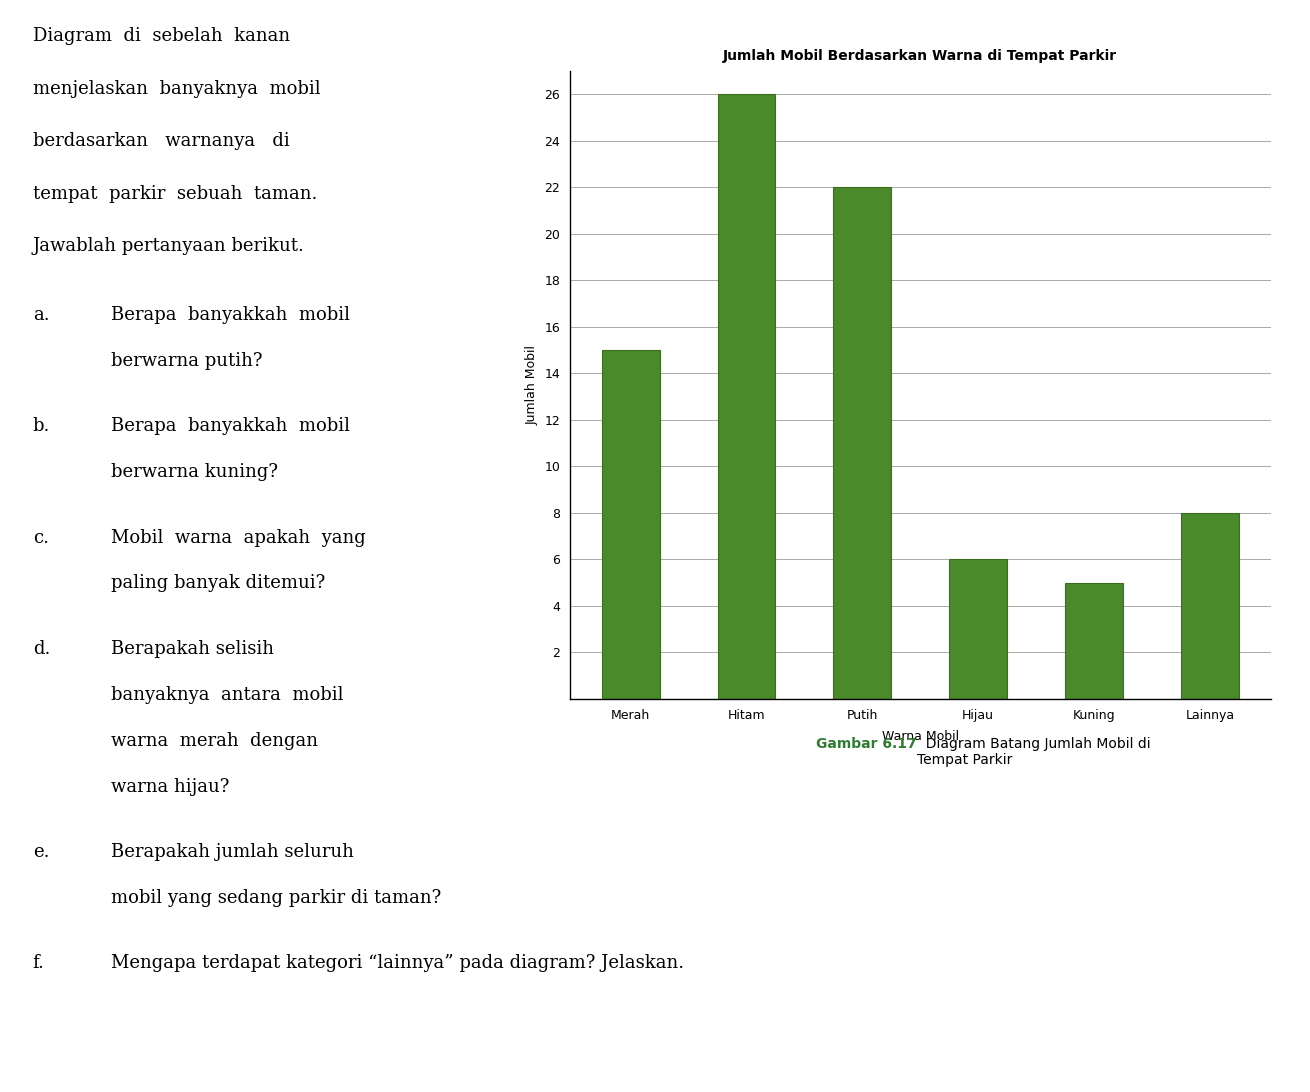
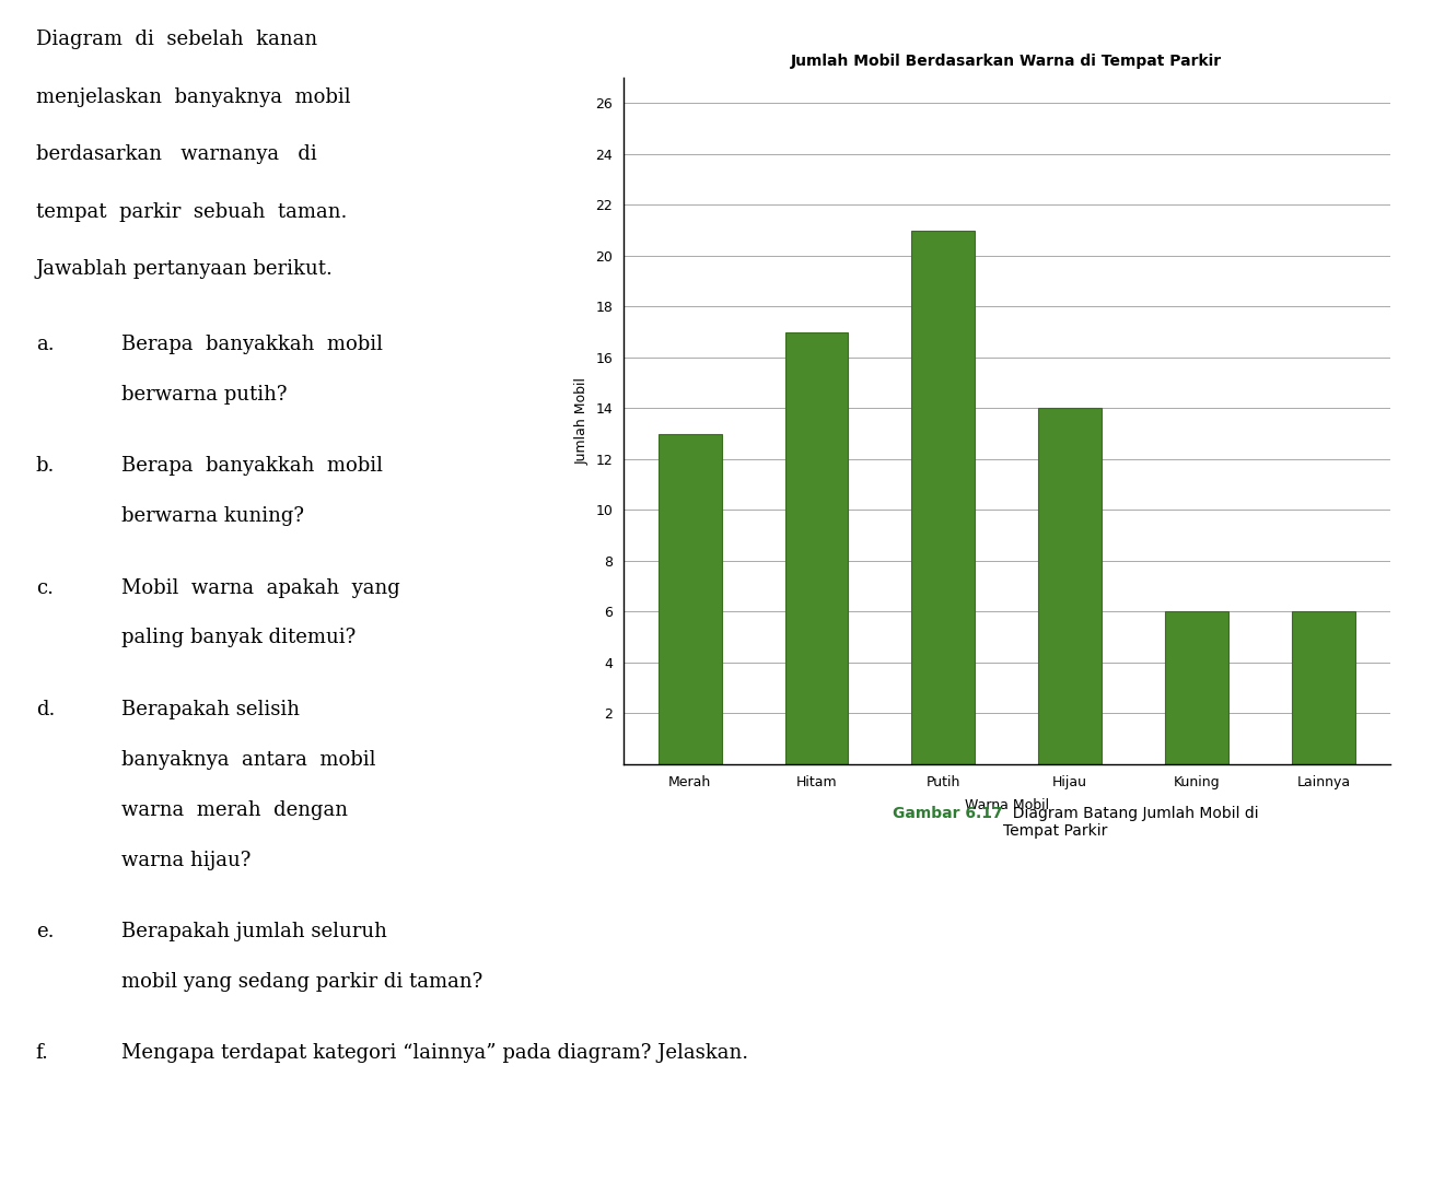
Merah: 15 -> 13
Hitam: 26 -> 17
Putih: 22 -> 21
Hijau: 6 -> 14
Kuning: 5 -> 6
Lainnya: 8 -> 6
